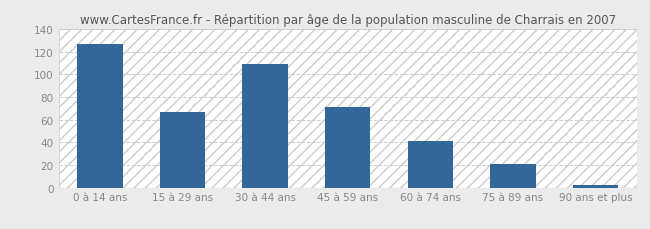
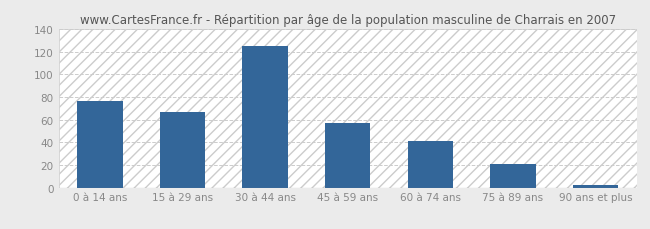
0 à 14 ans: 127 -> 76
30 à 44 ans: 109 -> 125
45 à 59 ans: 71 -> 57
